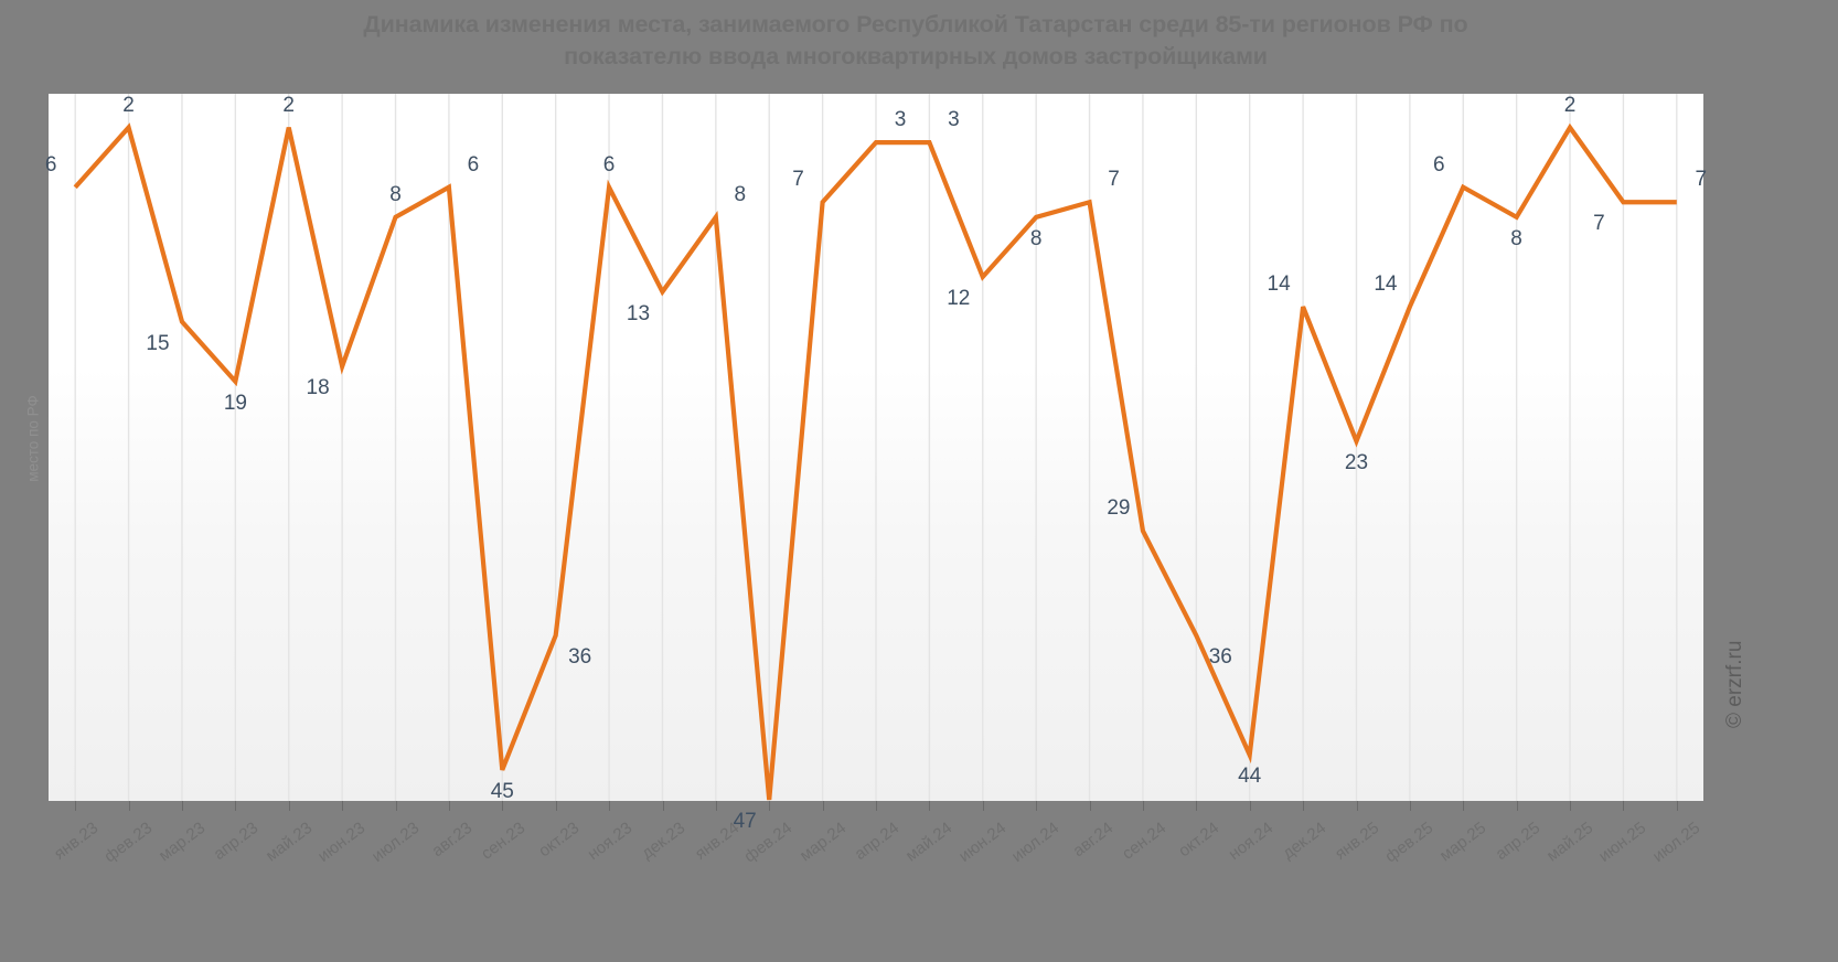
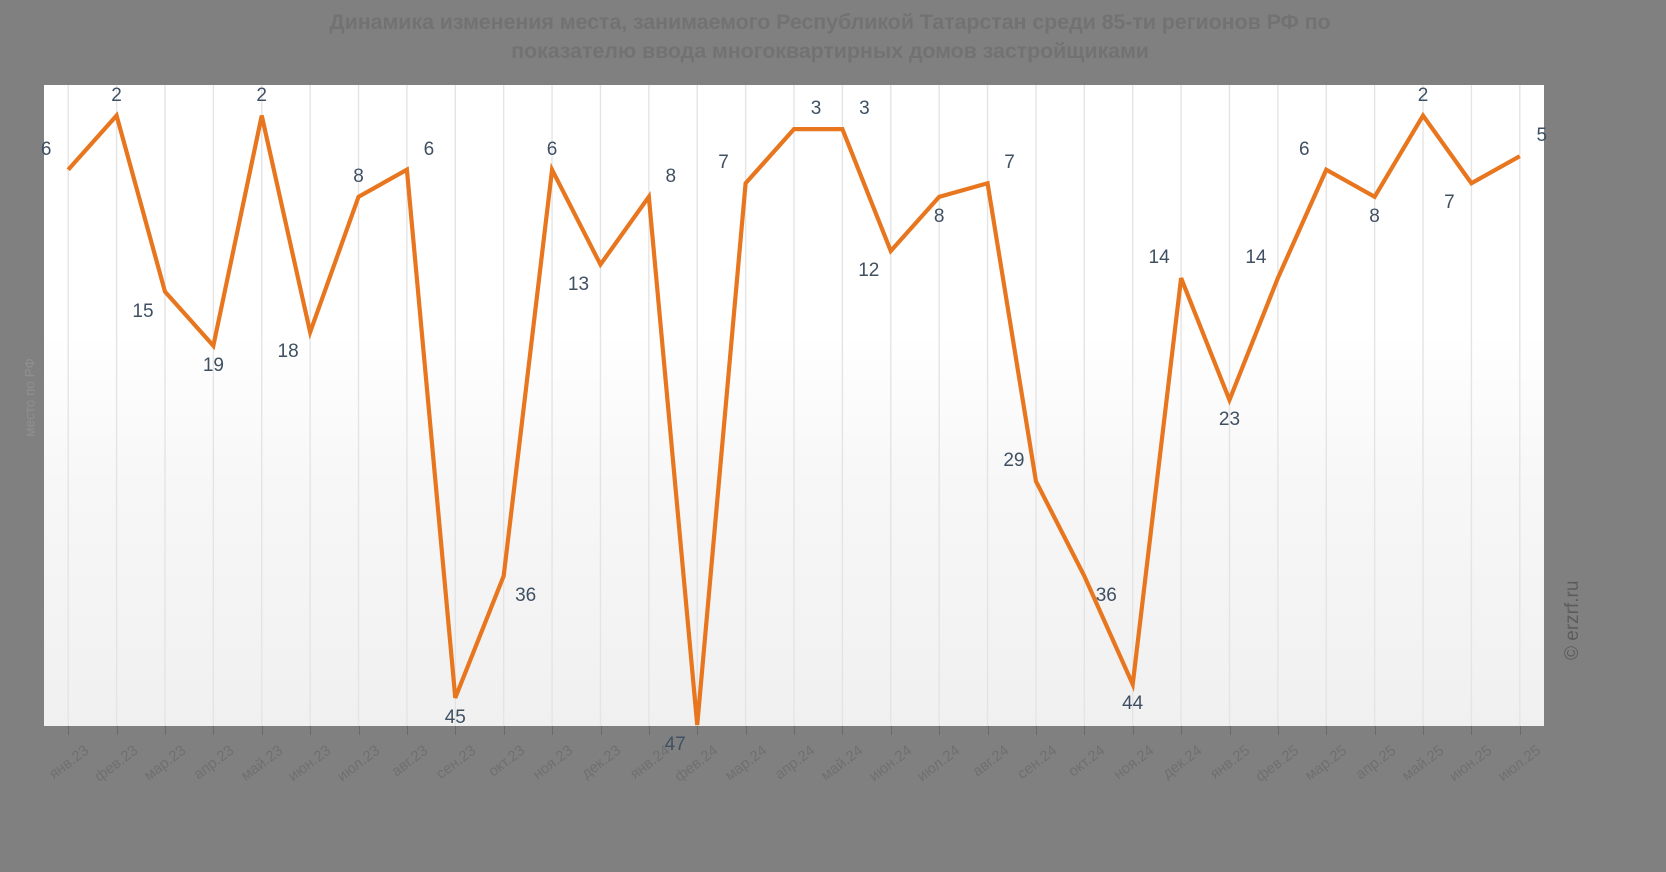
июл.25: 7 -> 5
